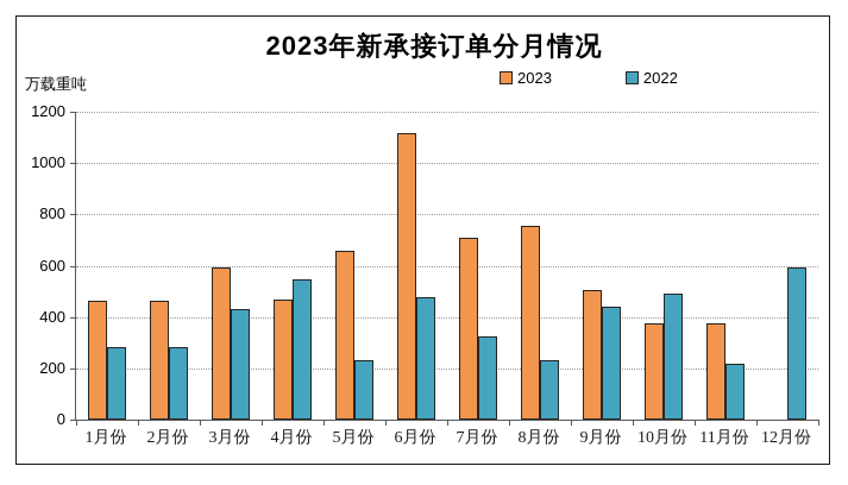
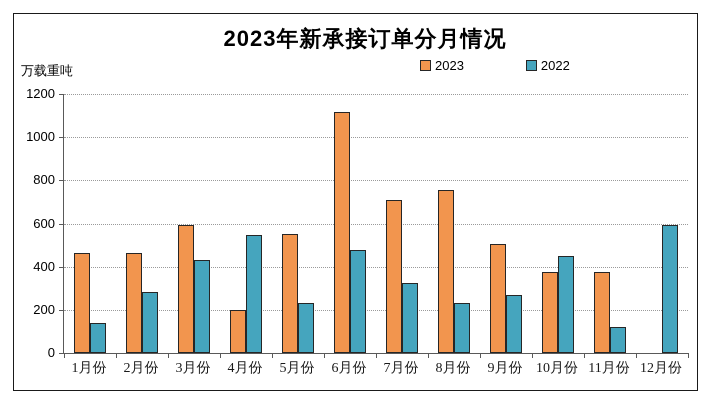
2022/1月份: 280 -> 140
2023/4月份: 470 -> 200
2023/5月份: 660 -> 550
2022/9月份: 440 -> 270
2022/10月份: 490 -> 450
2022/11月份: 220 -> 120
